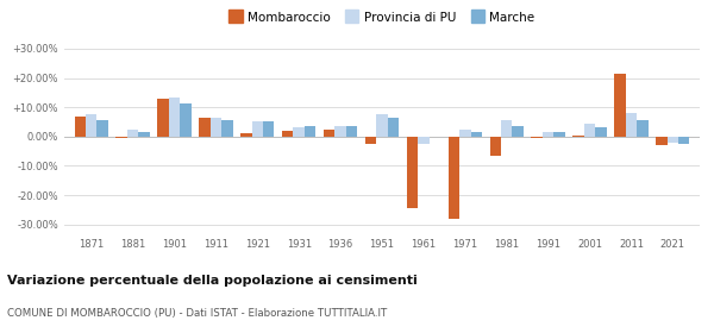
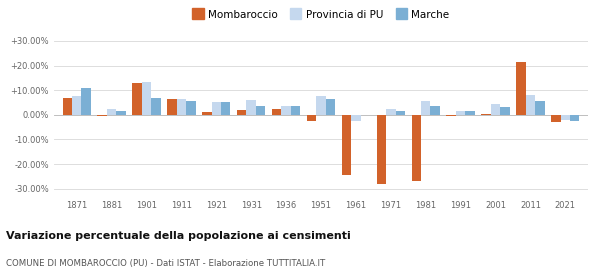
Marche/1871: 5.5% -> 11.0%
Marche/1901: 11.5% -> 7.0%
Provincia di PU/1931: 3.0% -> 6.0%
Mombaroccio/1981: -6.5% -> -27.0%
